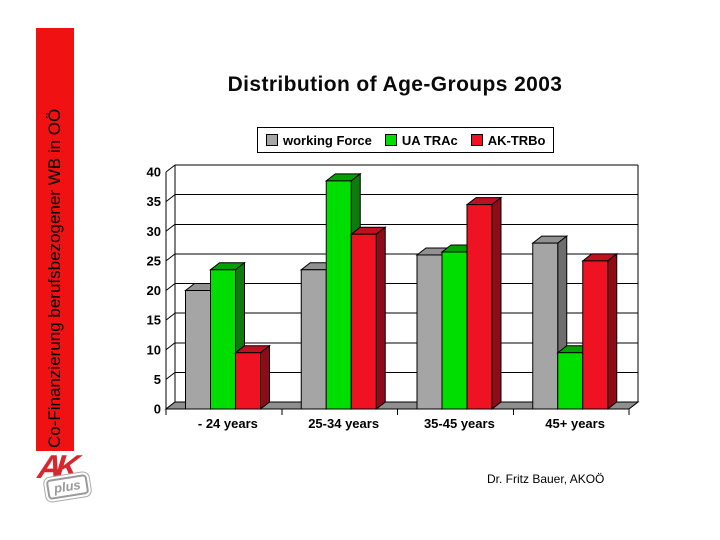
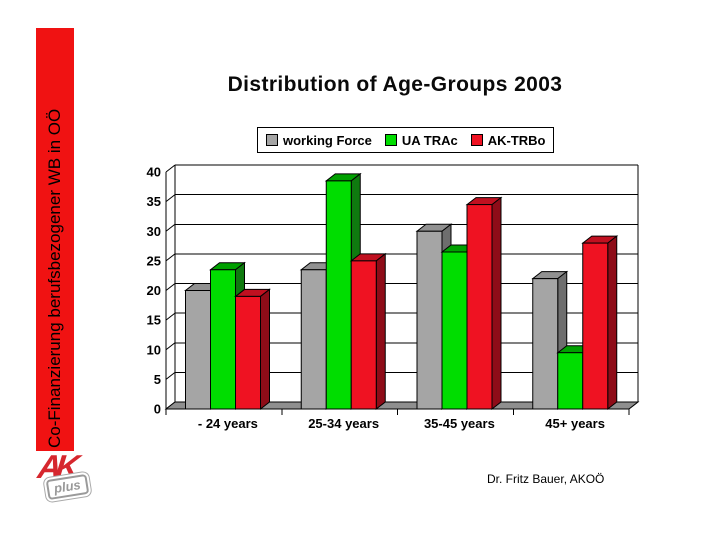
AK-TRBo/- 24 years: 10 -> 19
AK-TRBo/25-34 years: 30 -> 25
working Force/35-45 years: 26 -> 30
working Force/45+ years: 28 -> 22
AK-TRBo/45+ years: 25 -> 28
